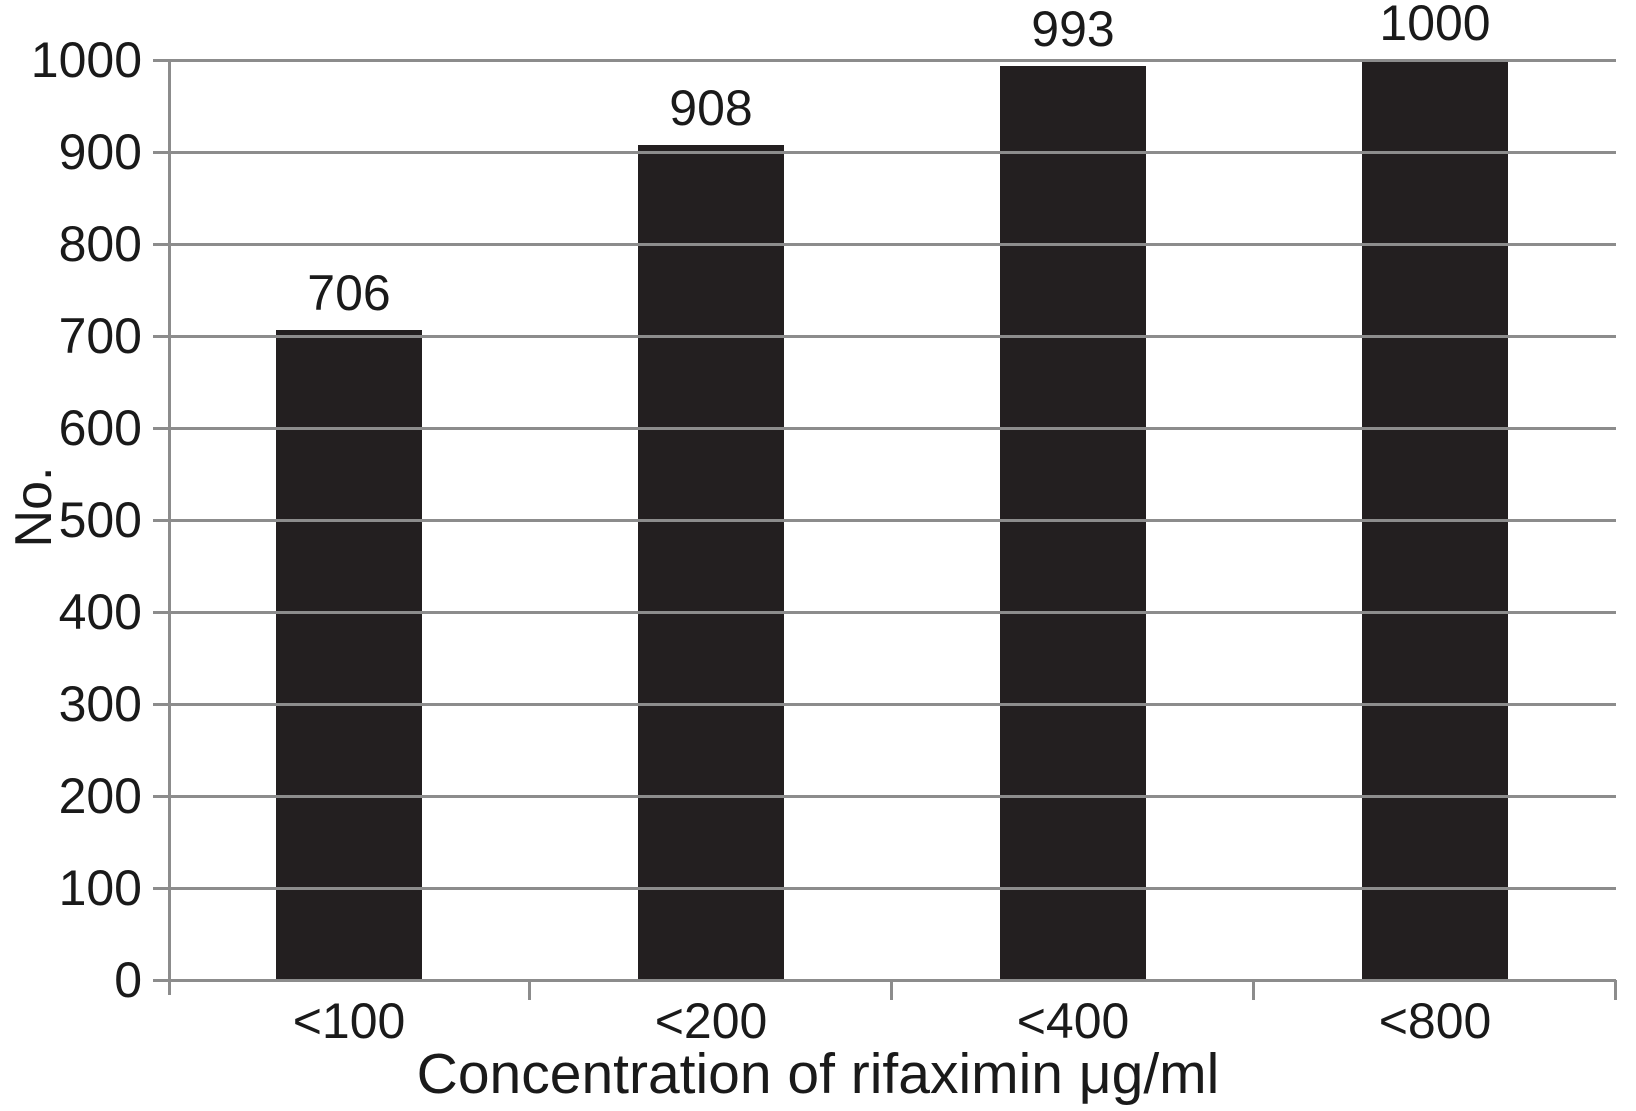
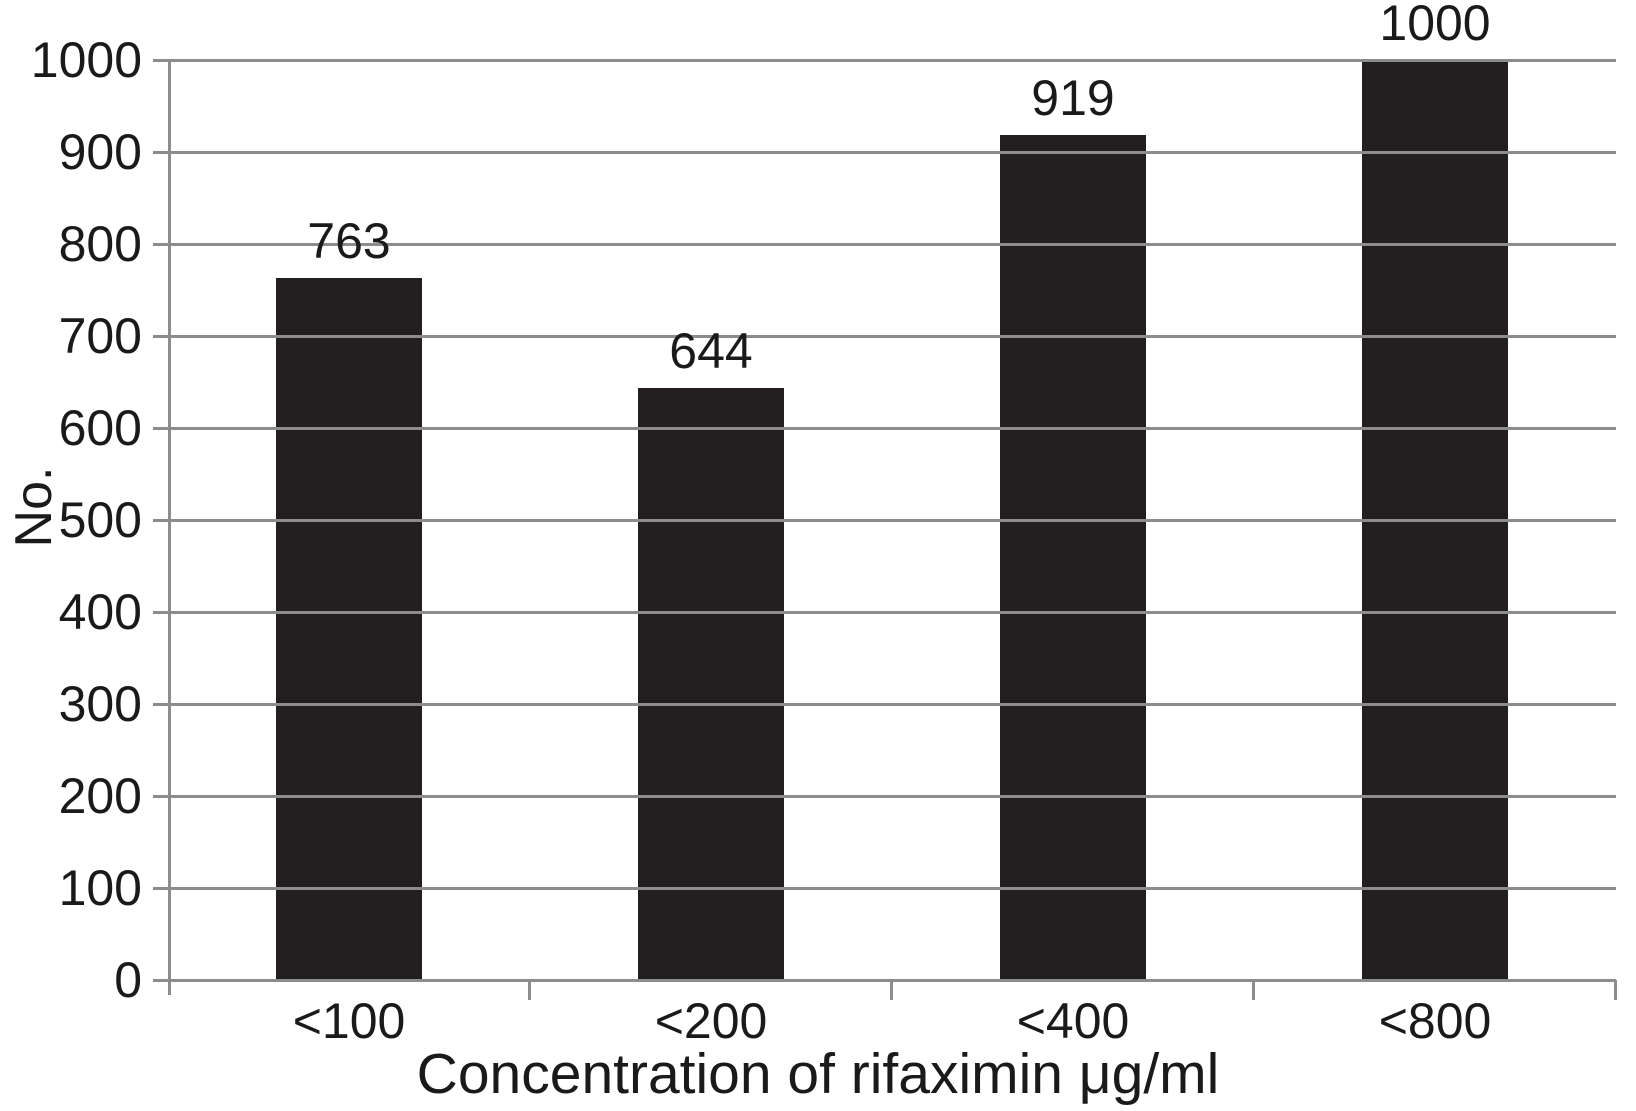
<100: 706 -> 763
<200: 908 -> 644
<400: 993 -> 919
